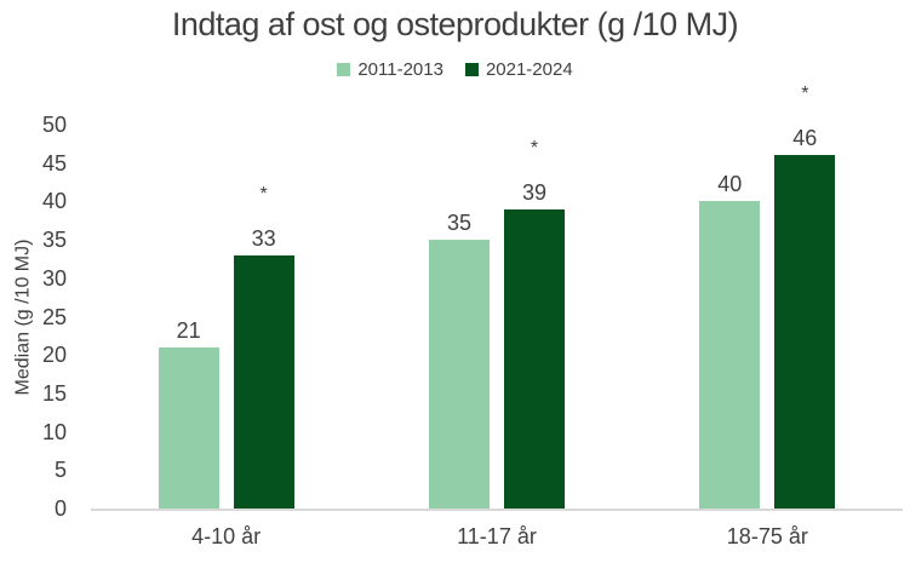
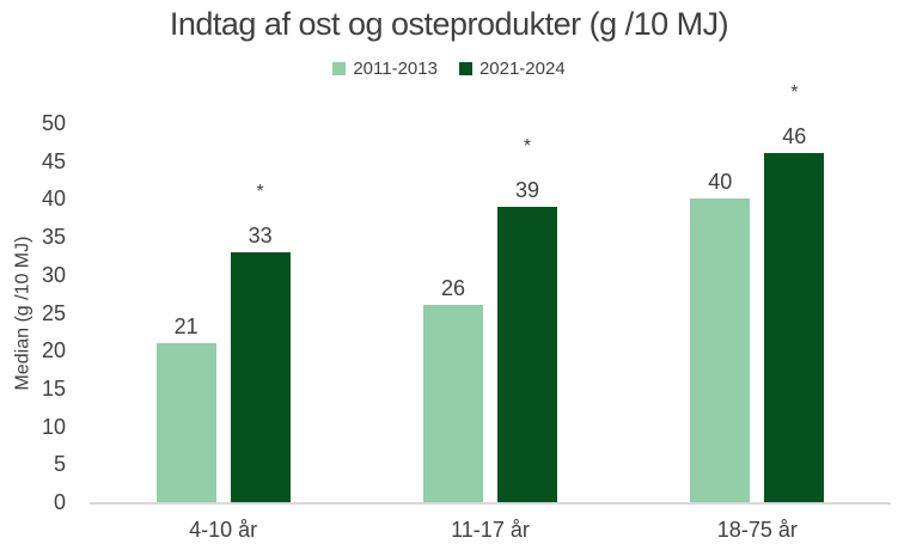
2011-2013/11-17 år: 35 -> 26
